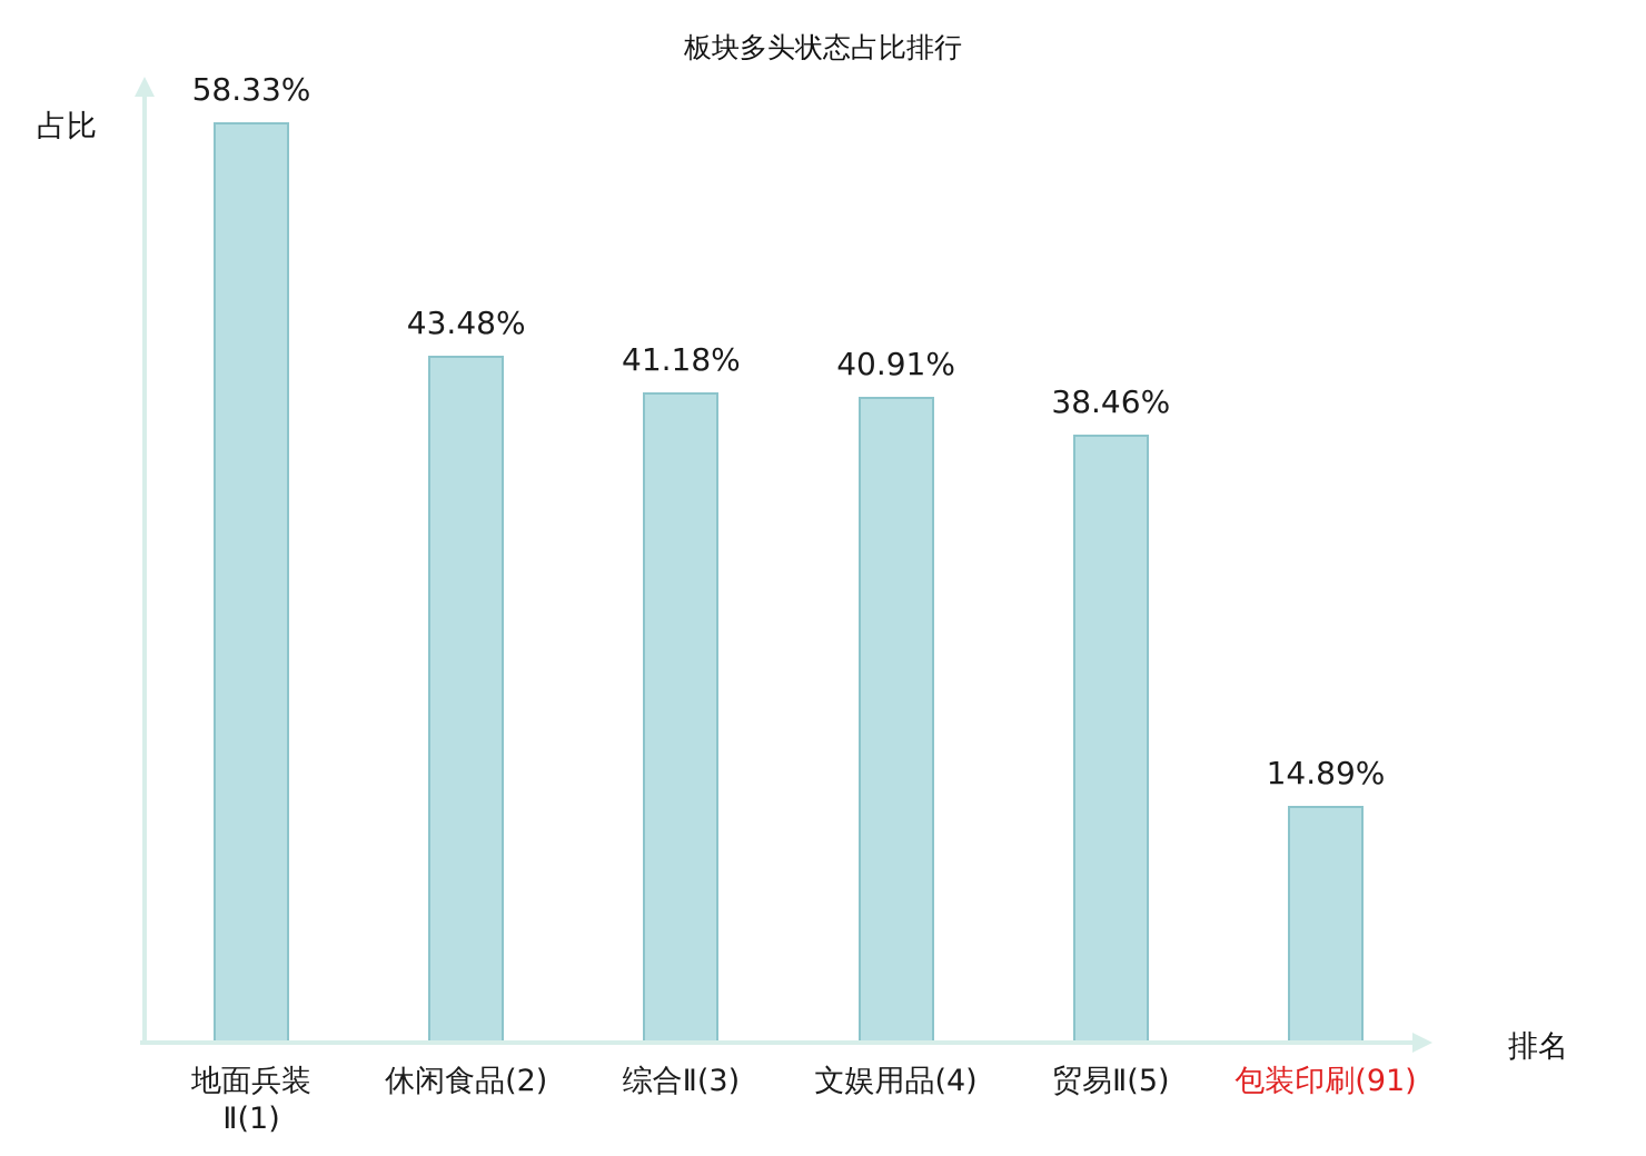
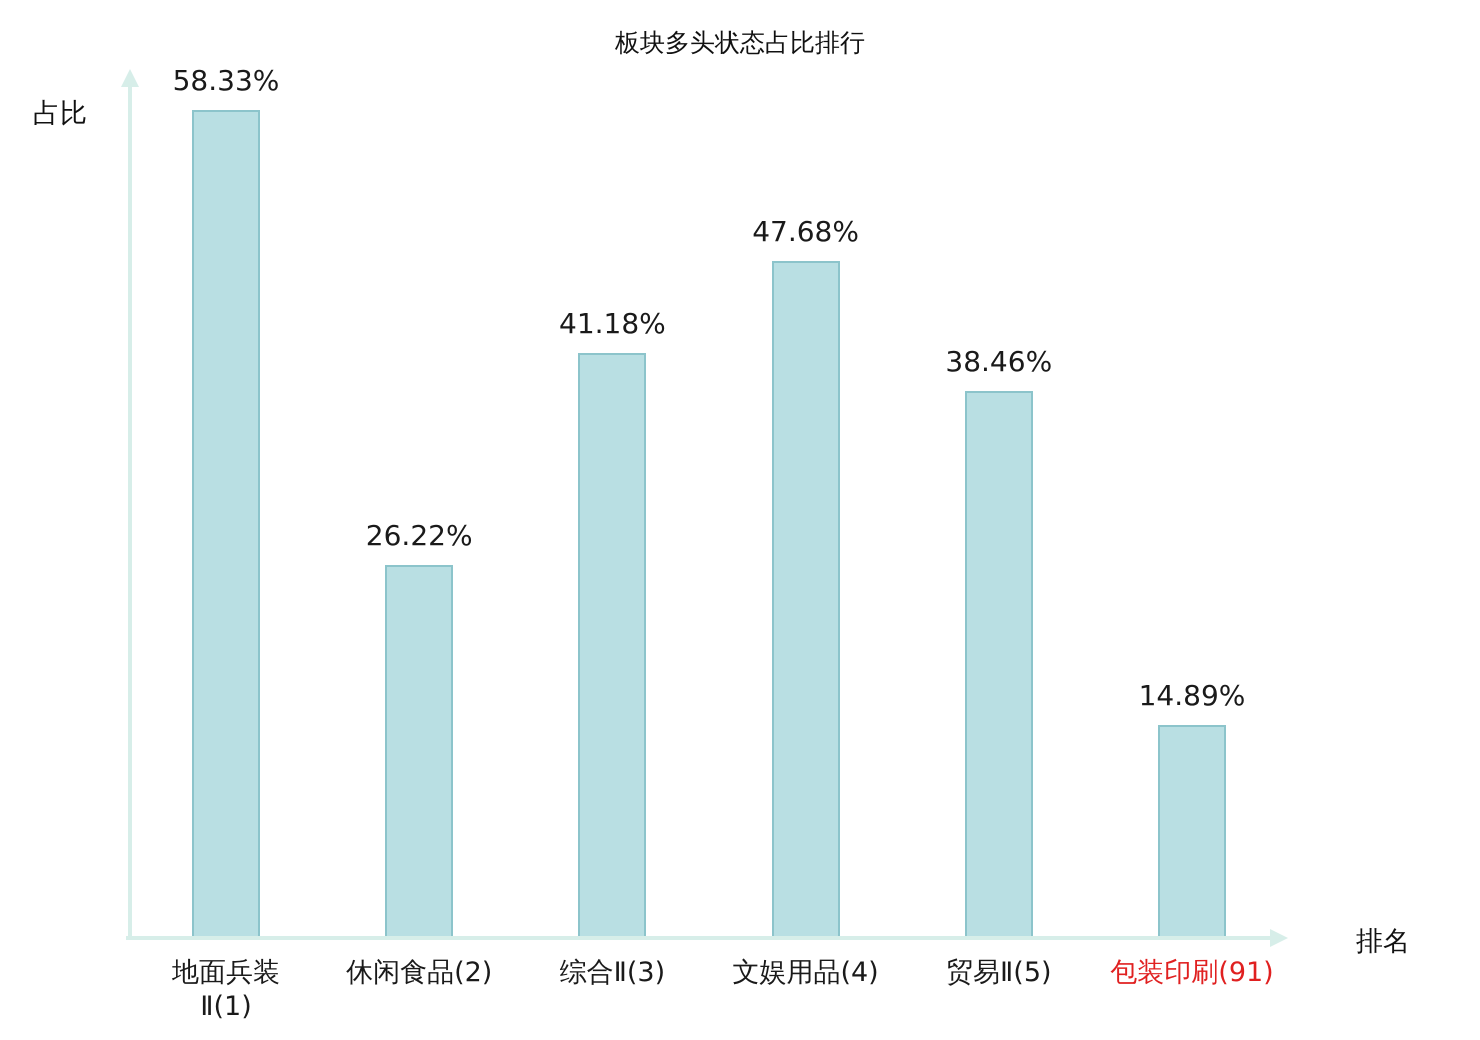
休闲食品(2): 43.48% -> 26.22%
文娱用品(4): 40.91% -> 47.68%
